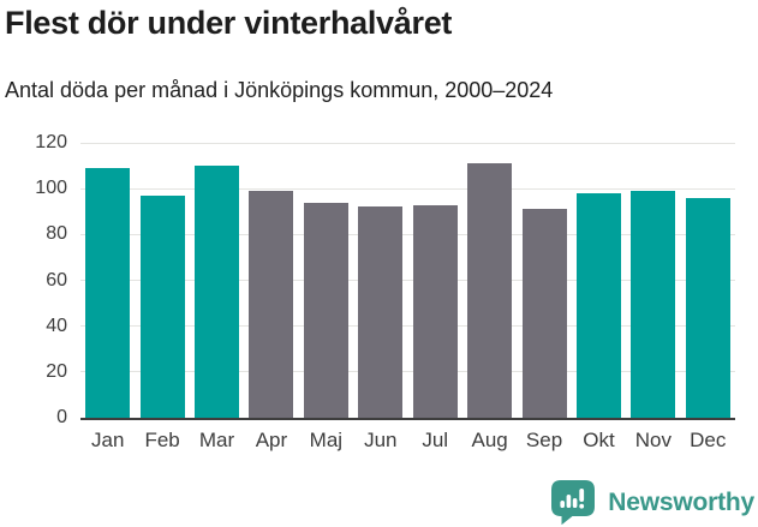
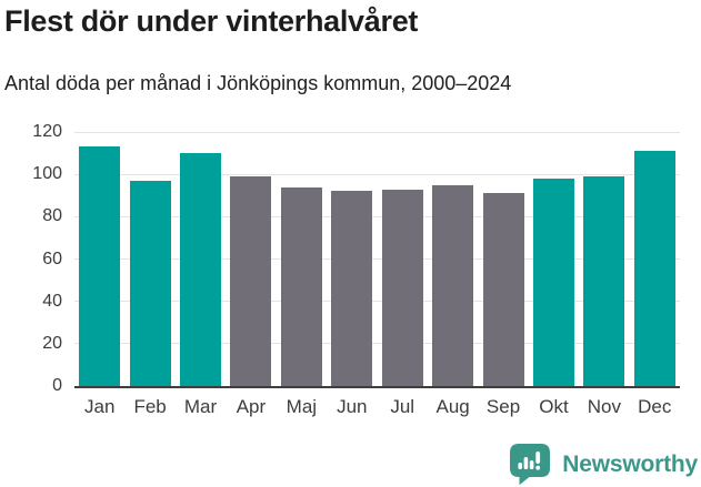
Jan: 109 -> 113
Aug: 111 -> 95
Dec: 96 -> 111
